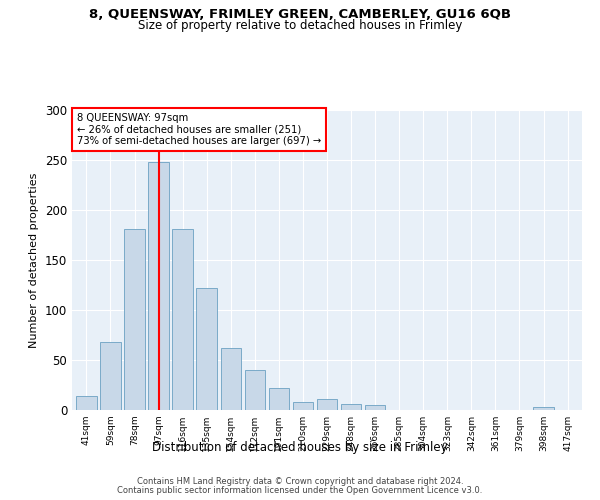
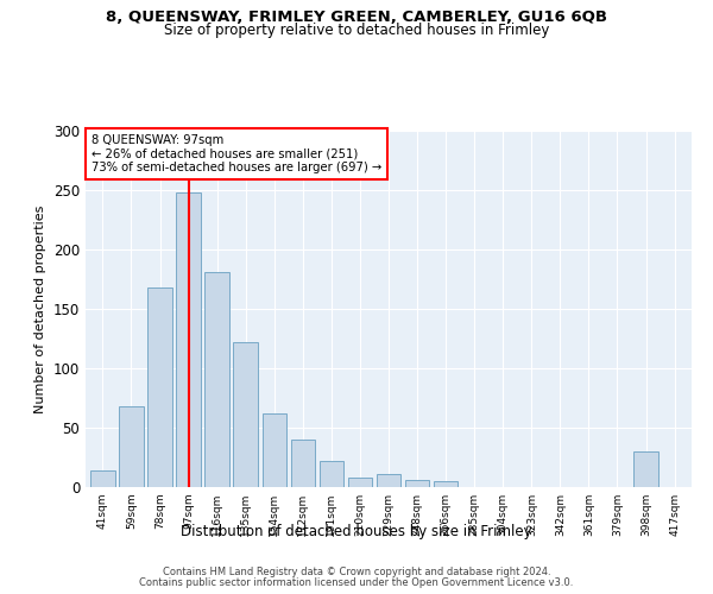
78sqm: 181 -> 168
398sqm: 3 -> 30
